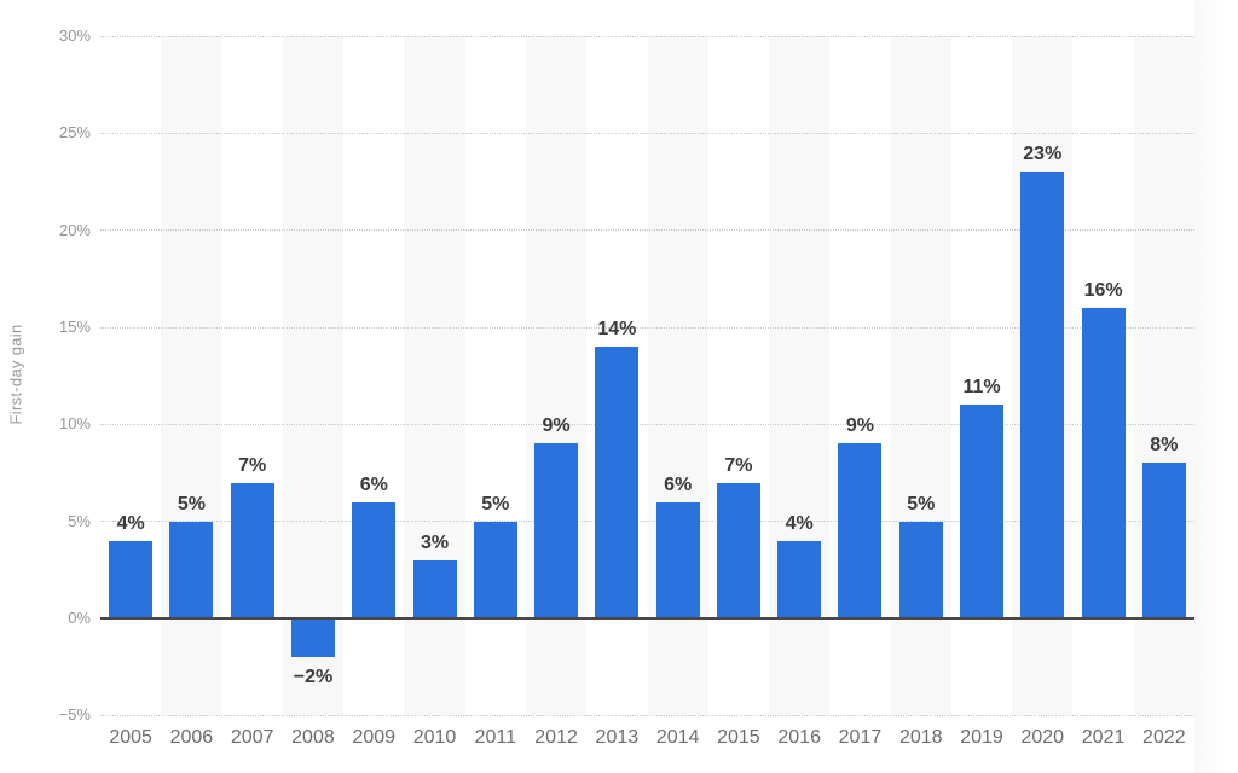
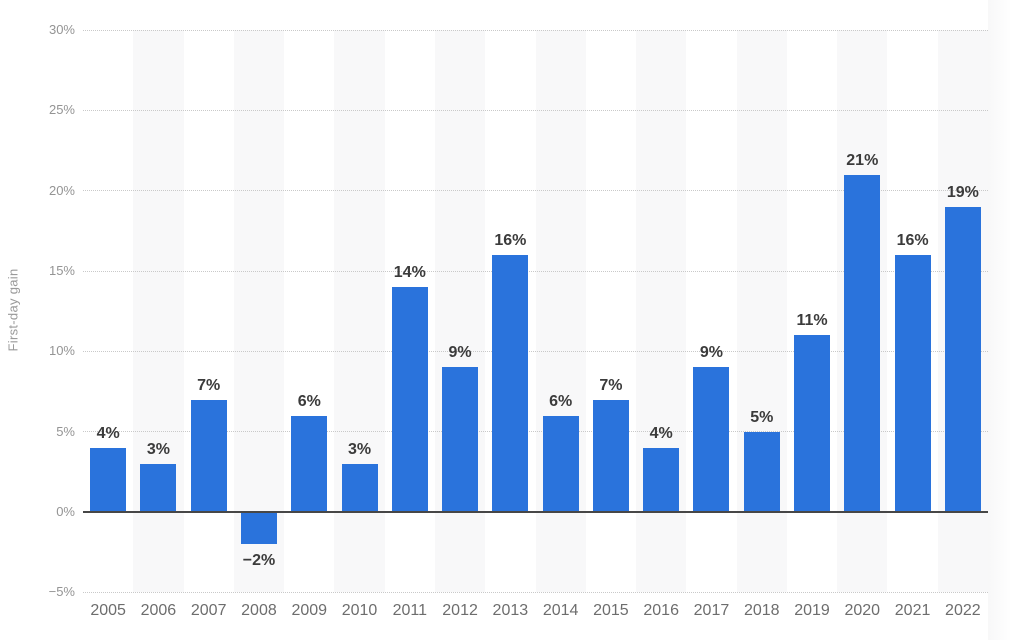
2006: 5% -> 3%
2011: 5% -> 14%
2013: 14% -> 16%
2020: 23% -> 21%
2022: 8% -> 19%
